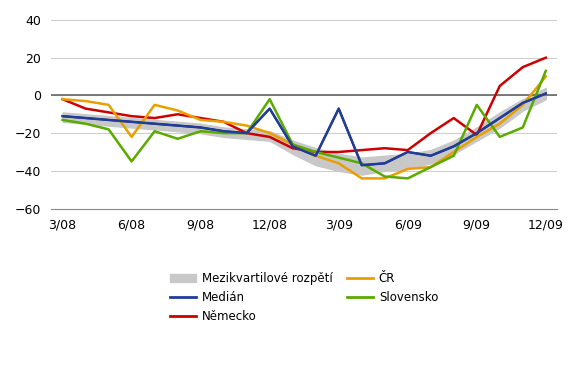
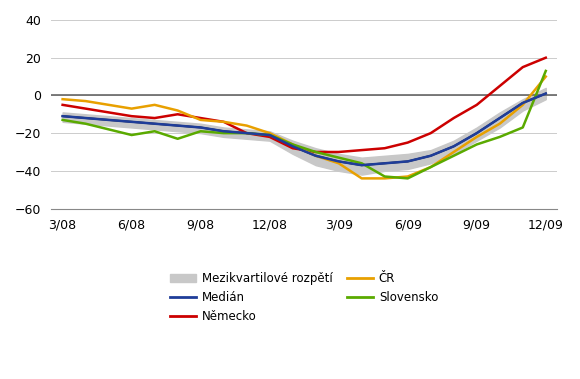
Německo/3/08: -2 -> -5
ČR/6/08: -22 -> -7
Slovensko/6/08: -35 -> -21
Medián/12/08: -7 -> -21
Slovensko/12/08: -2 -> -21
Medián/3/09: -7 -> -35
Medián/6/09: -30 -> -35
Německo/6/09: -29 -> -25
ČR/6/09: -39 -> -43
Německo/9/09: -21 -> -5
Slovensko/9/09: -5 -> -26
